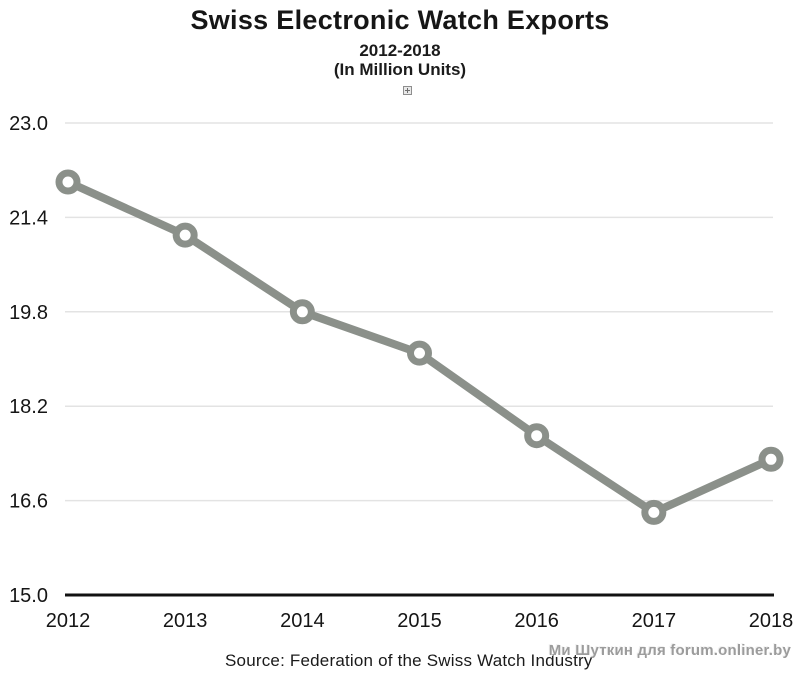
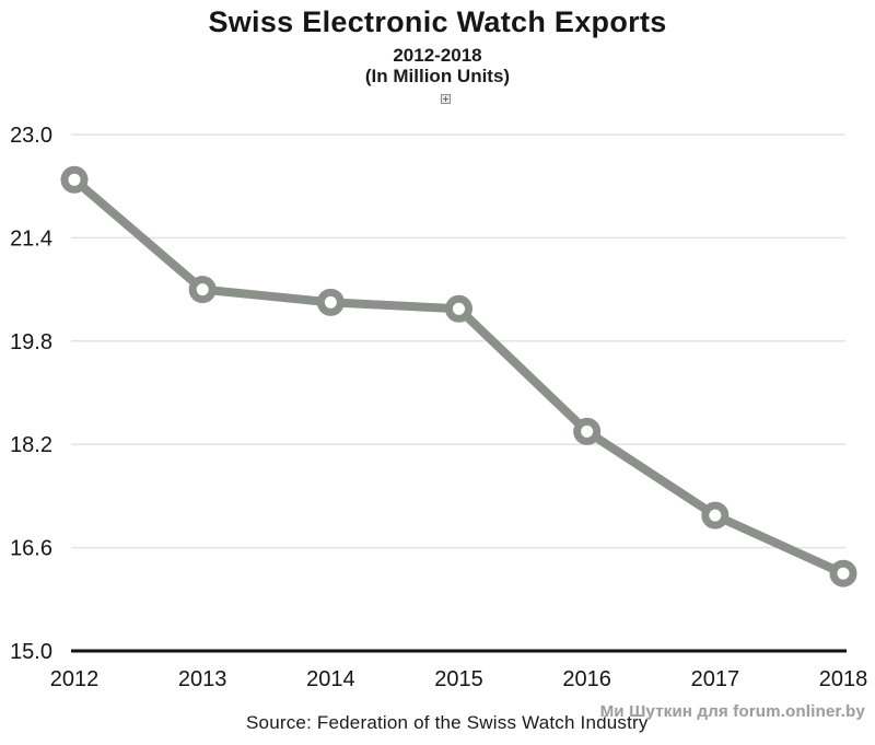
2012: 22.0 -> 22.3
2013: 21.1 -> 20.6
2014: 19.8 -> 20.4
2015: 19.1 -> 20.3
2016: 17.7 -> 18.4
2017: 16.4 -> 17.1
2018: 17.3 -> 16.2
